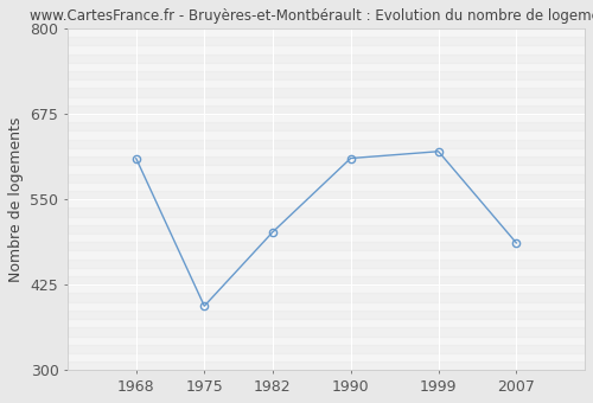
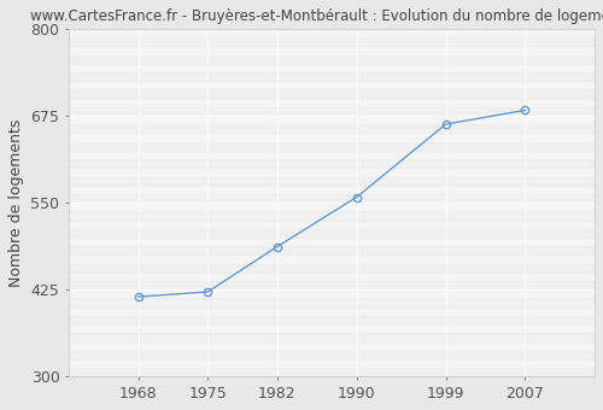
1968: 610 -> 415
1975: 394 -> 422
1982: 502 -> 487
1990: 610 -> 558
1999: 620 -> 663
2007: 486 -> 683
